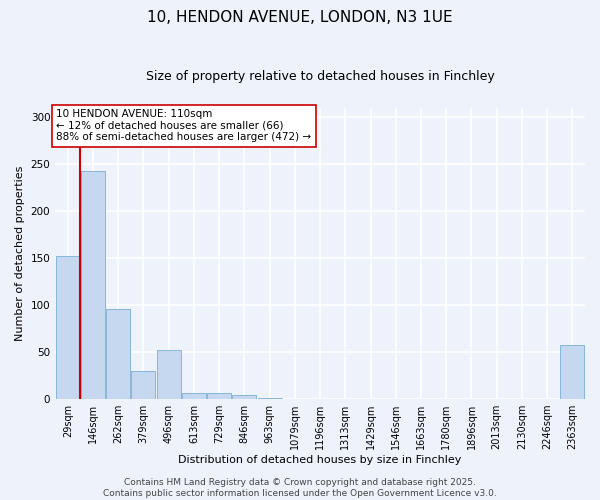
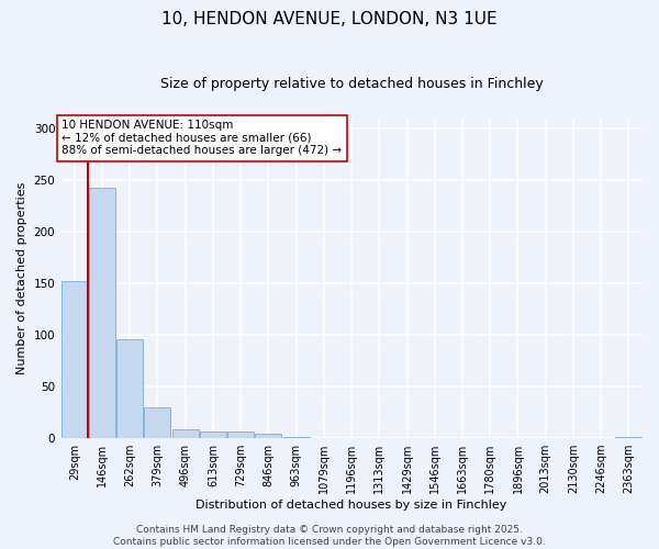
496sqm: 52 -> 9
2363sqm: 58 -> 1
